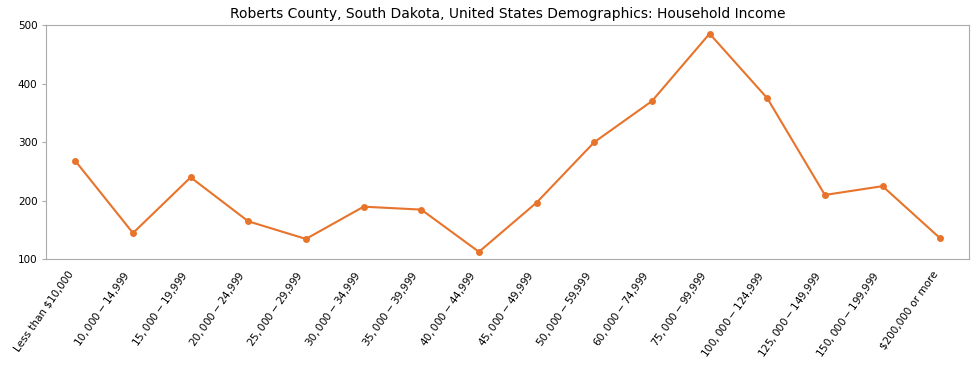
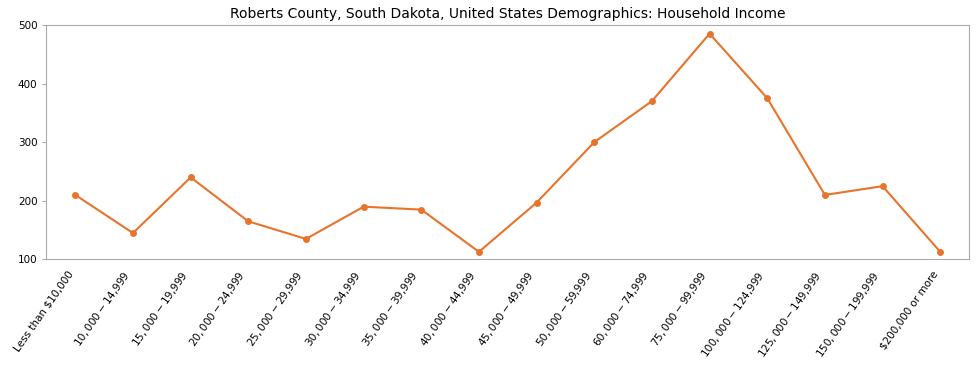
Less than $10,000: 268 -> 210
$200,000 or more: 136 -> 113
